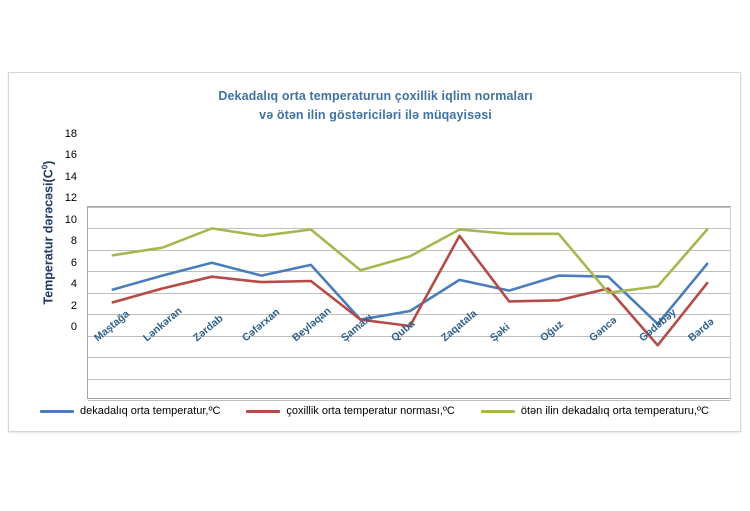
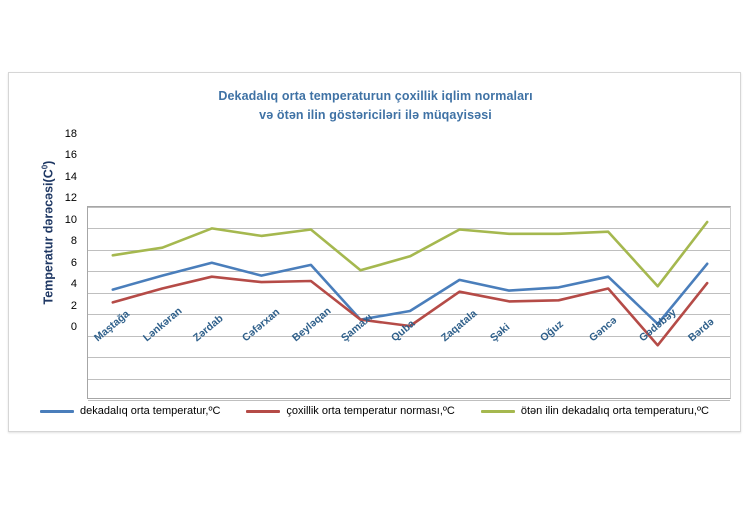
çoxillik orta temperatur norması,ºC/Zaqatala: 15.3 -> 10.1
dekadalıq orta temperatur,ºC/Oğuz: 11.6 -> 10.5
ötən ilin dekadalıq orta temperaturu,ºC/Gəncə: 10.0 -> 15.7
ötən ilin dekadalıq orta temperaturu,ºC/Bərdə: 15.9 -> 16.6
